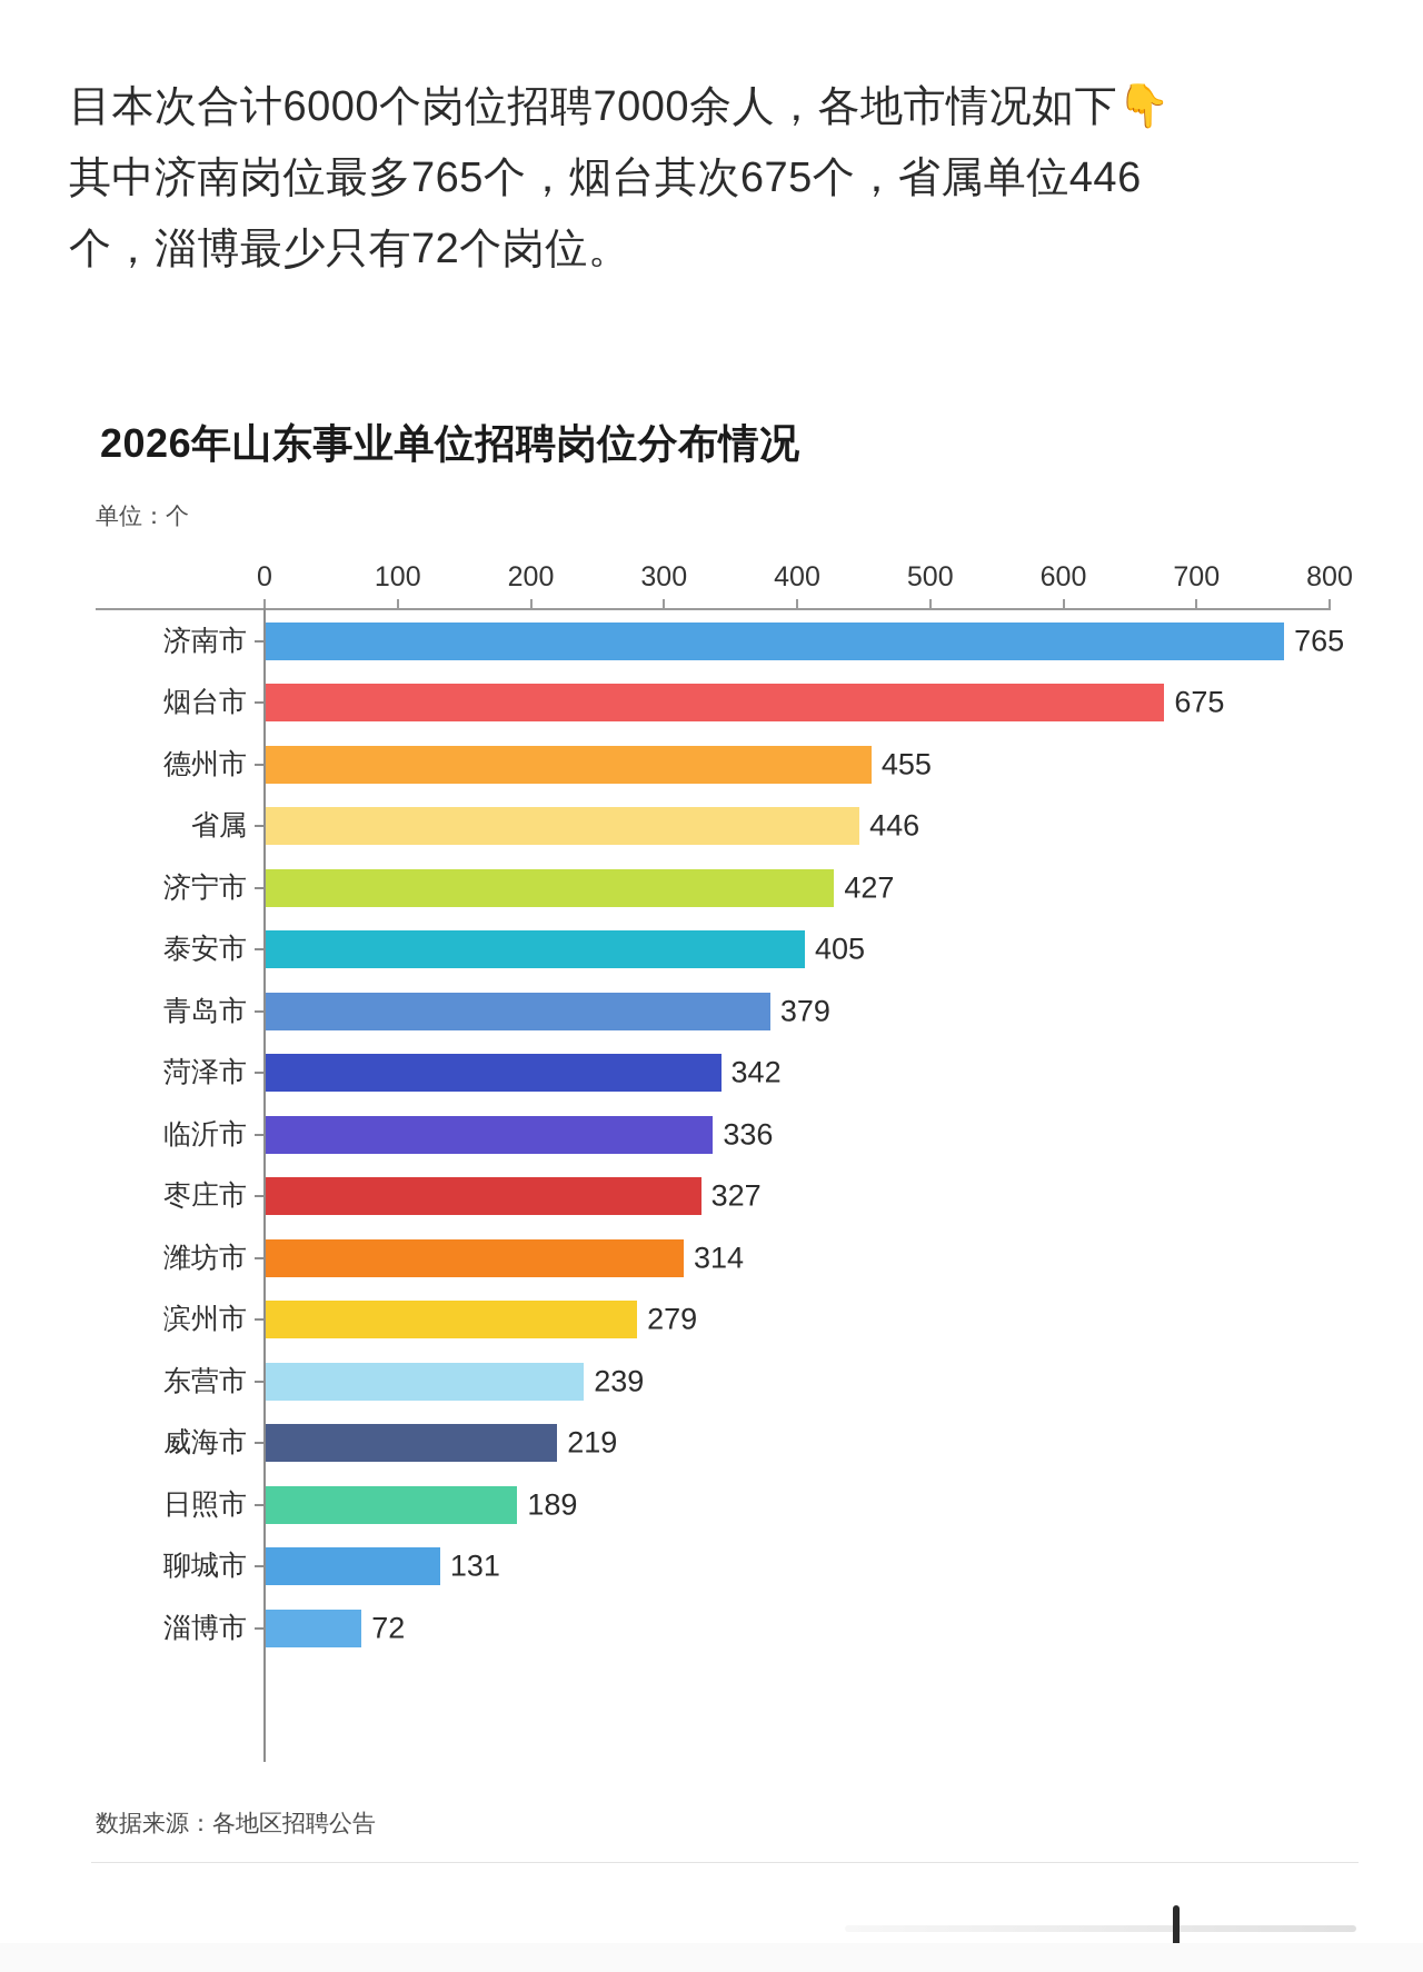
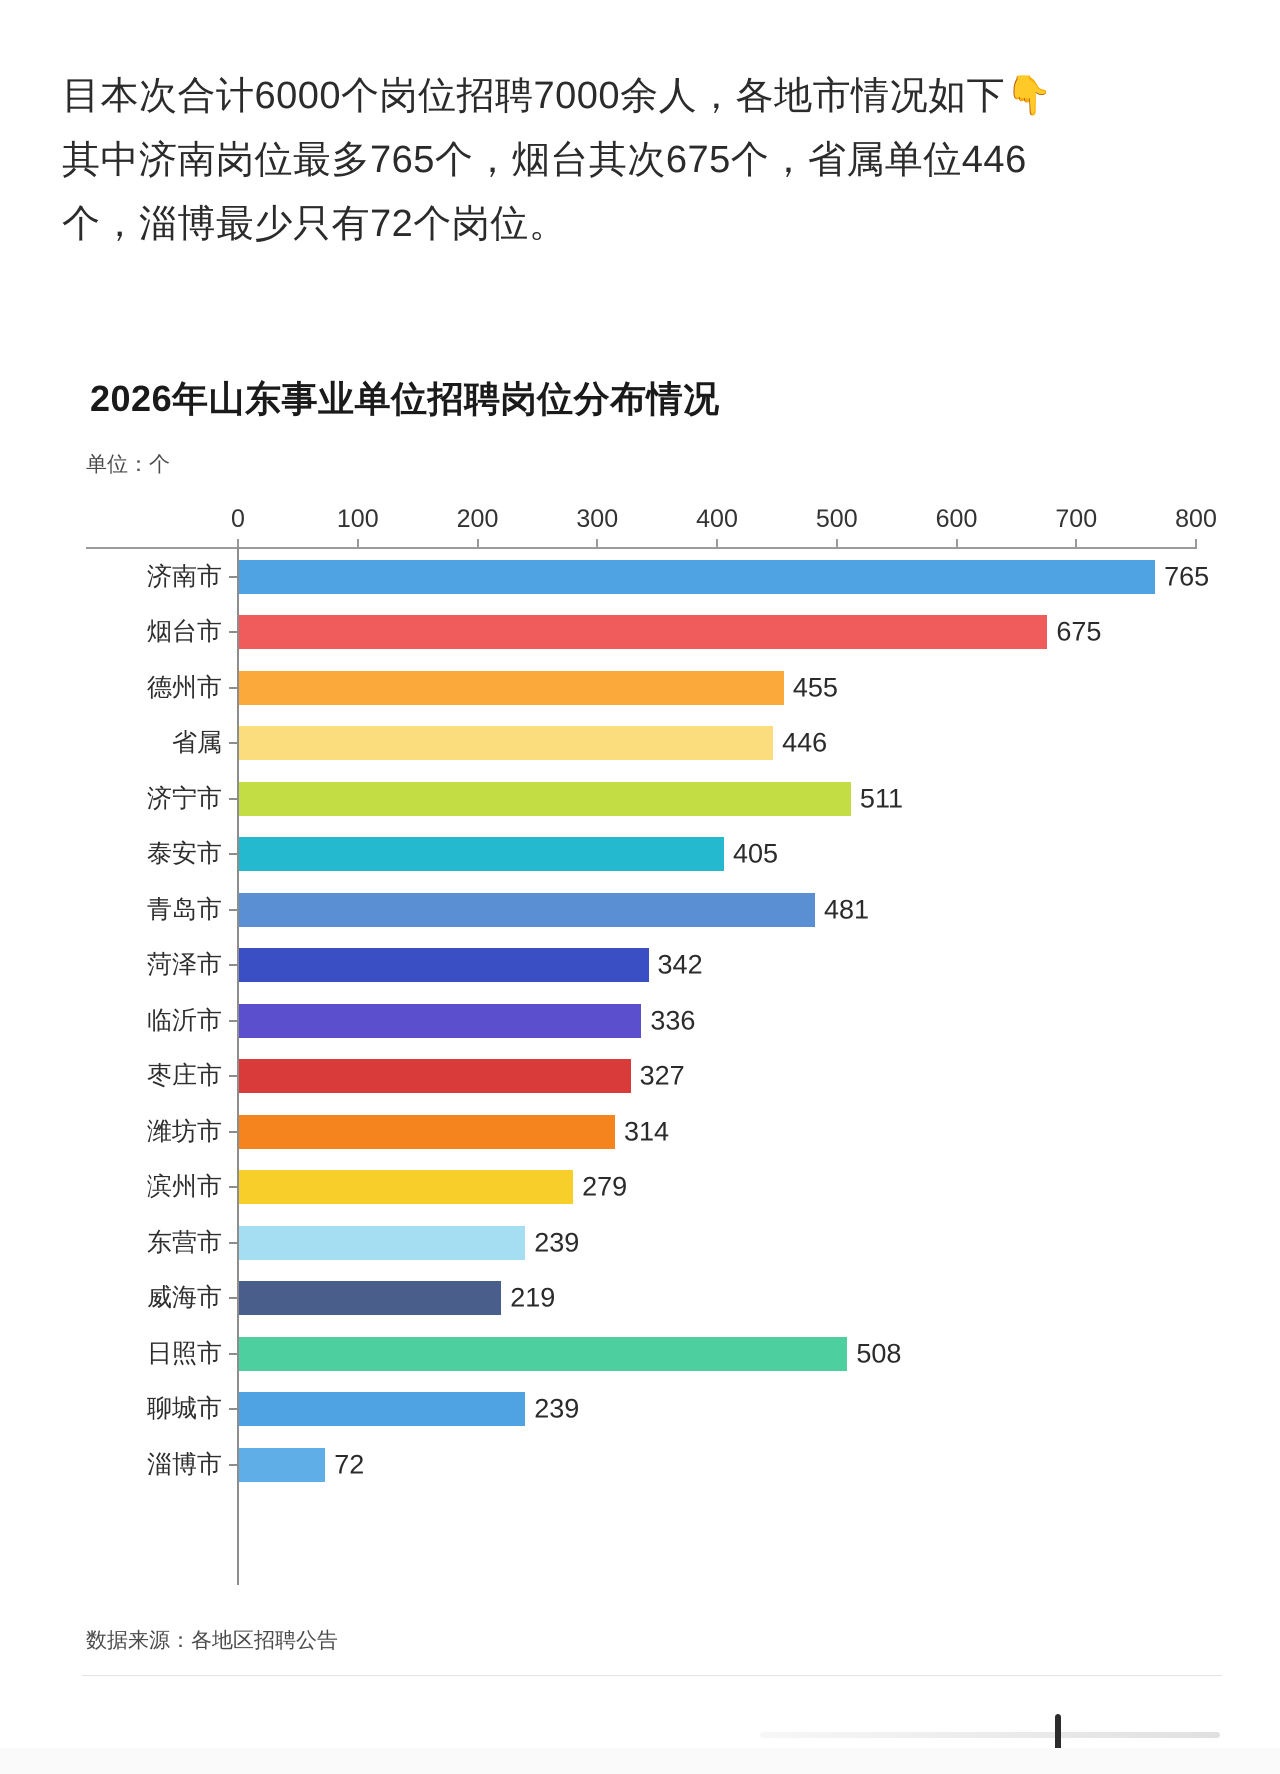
济宁市: 427 -> 511
青岛市: 379 -> 481
日照市: 189 -> 508
聊城市: 131 -> 239
